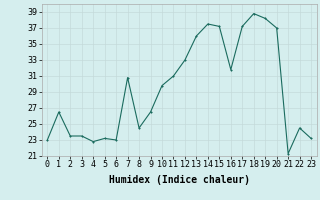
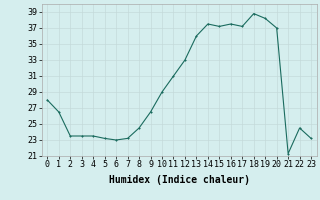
0: 23.0 -> 28.0
4: 22.8 -> 23.5
7: 30.8 -> 23.2
10: 29.8 -> 29.0
16: 31.8 -> 37.5
